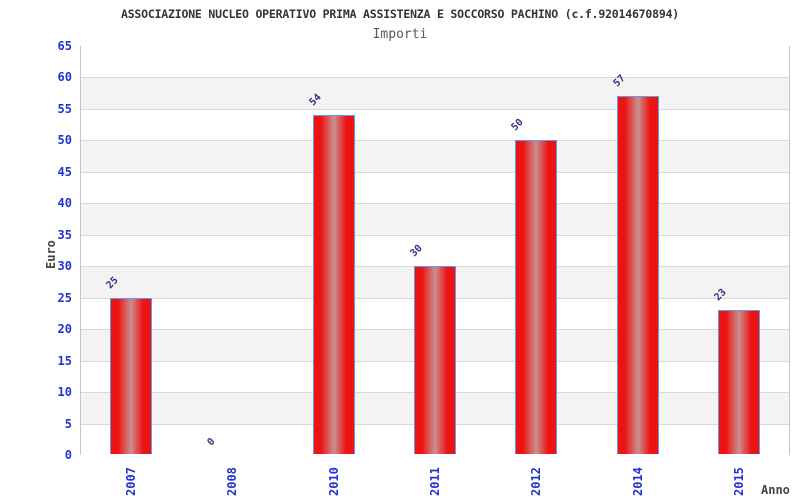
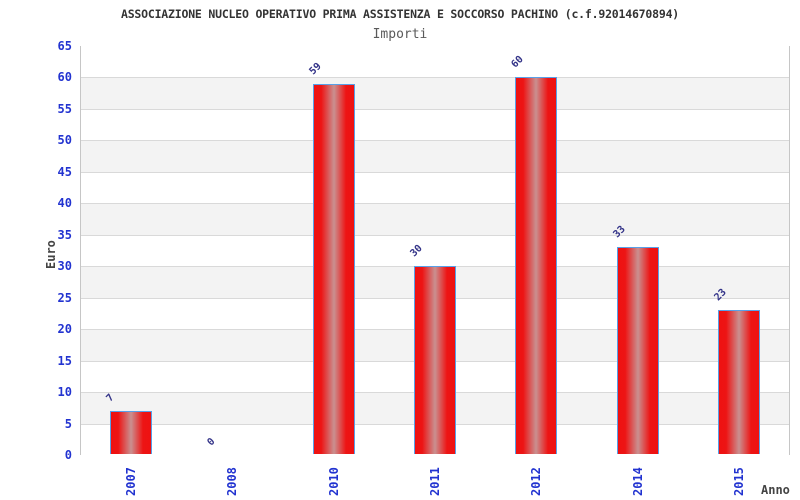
2007: 25 -> 7
2010: 54 -> 59
2012: 50 -> 60
2014: 57 -> 33
